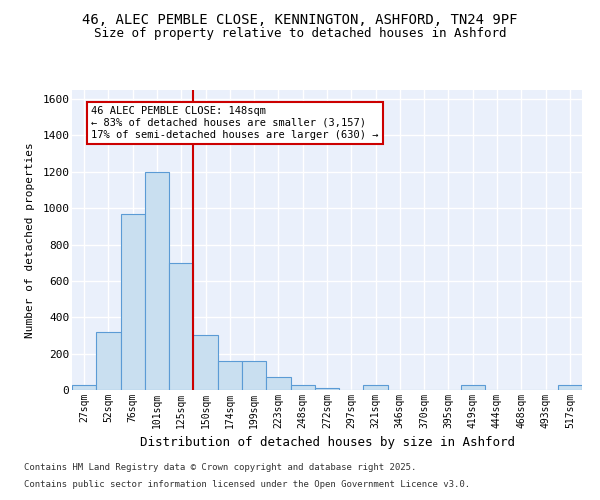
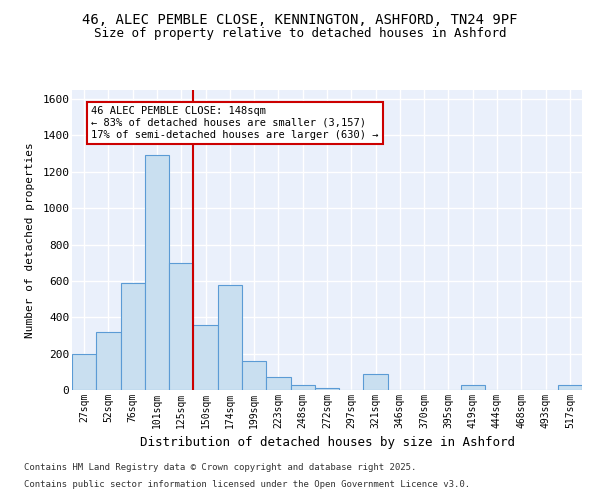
27sqm: 30 -> 200
76sqm: 970 -> 590
101sqm: 1200 -> 1290
150sqm: 300 -> 360
174sqm: 160 -> 580
321sqm: 20 -> 90
